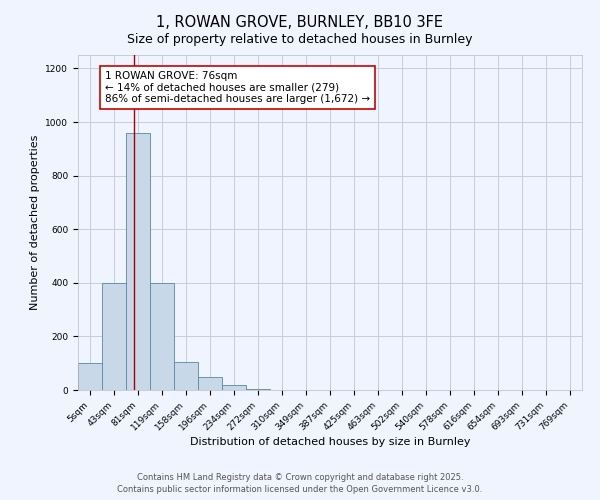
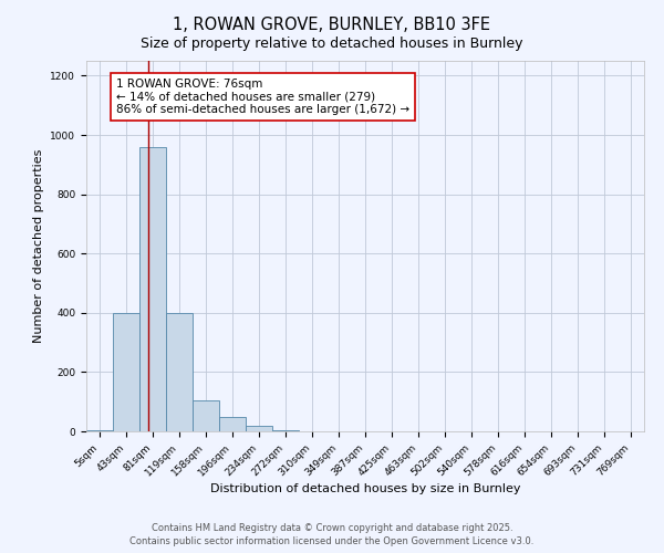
5sqm: 100 -> 5
